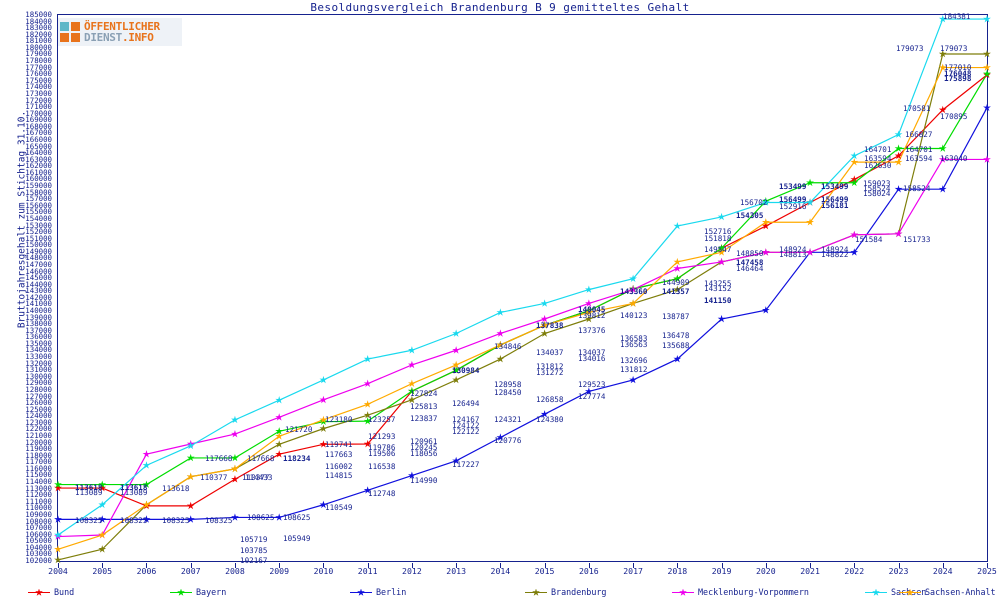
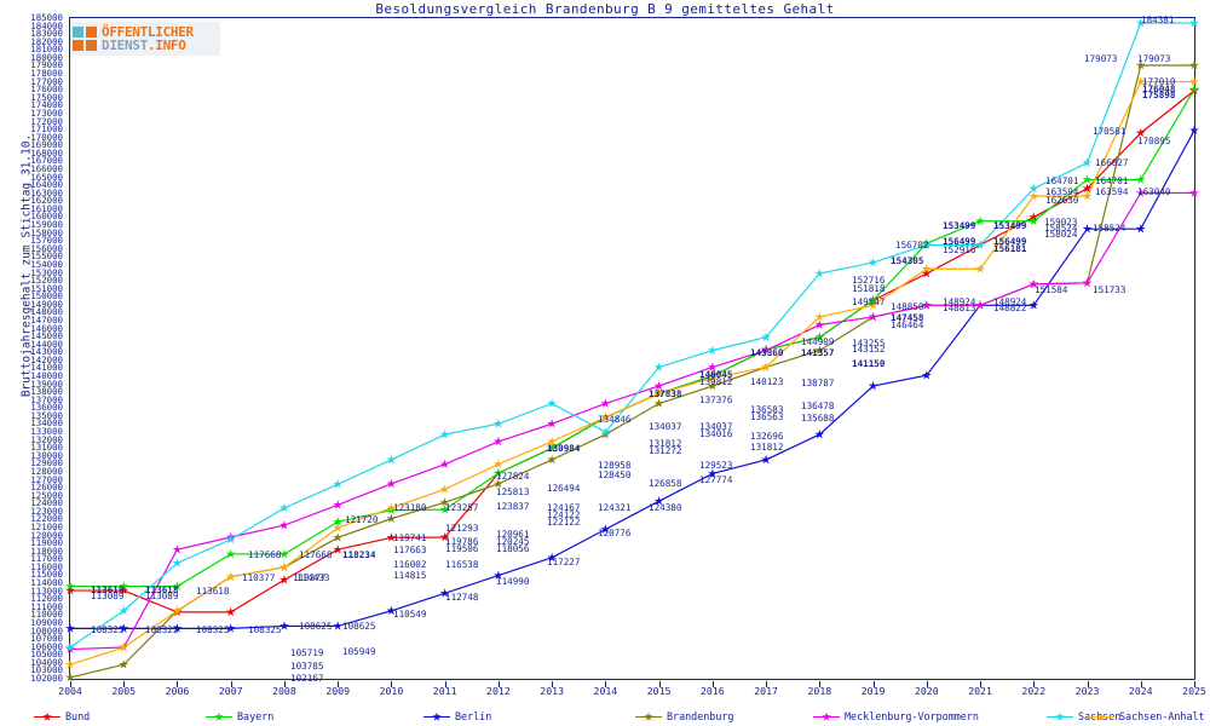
Sachsen/2014: 140000 -> 133000
